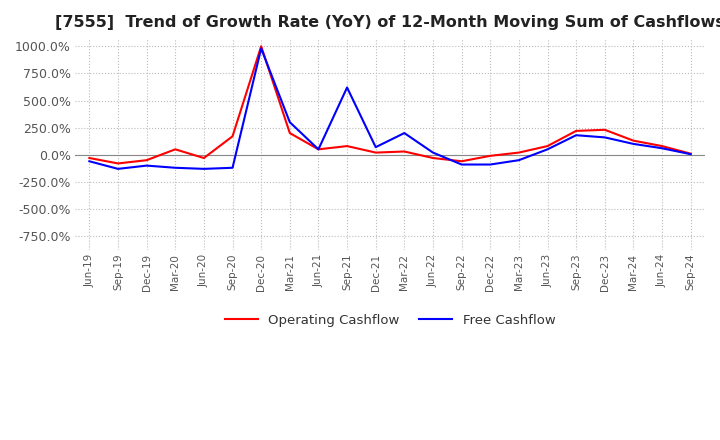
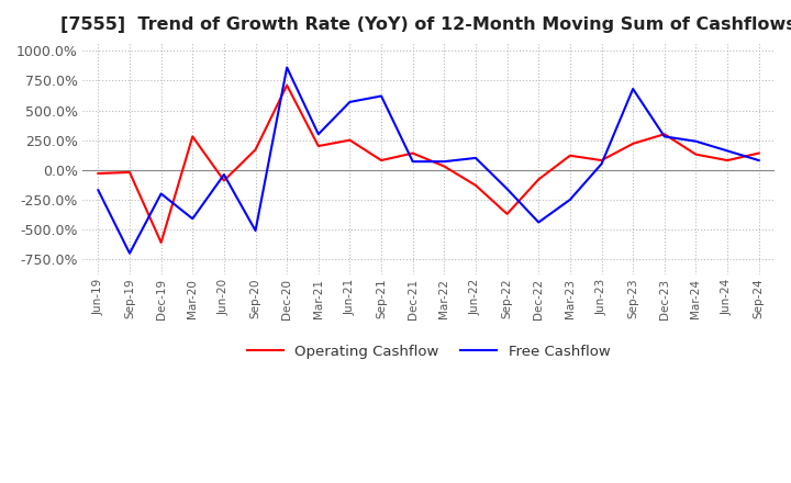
Free Cashflow/Jun-19: -60% -> -170%
Operating Cashflow/Sep-19: -80% -> -20%
Free Cashflow/Sep-19: -130% -> -700%
Operating Cashflow/Dec-19: -50% -> -610%
Free Cashflow/Dec-19: -100% -> -200%
Operating Cashflow/Mar-20: 50% -> 280%
Free Cashflow/Mar-20: -120% -> -410%
Operating Cashflow/Jun-20: -30% -> -90%
Free Cashflow/Jun-20: -130% -> -40%
Free Cashflow/Sep-20: -120% -> -510%
Operating Cashflow/Dec-20: 1000% -> 710%
Free Cashflow/Dec-20: 980% -> 860%
Operating Cashflow/Jun-21: 50% -> 250%
Free Cashflow/Jun-21: 50% -> 570%
Operating Cashflow/Dec-21: 20% -> 140%
Free Cashflow/Mar-22: 200% -> 70%
Operating Cashflow/Jun-22: -30% -> -130%
Free Cashflow/Jun-22: 20% -> 100%
Operating Cashflow/Sep-22: -60% -> -370%
Free Cashflow/Sep-22: -90% -> -160%
Operating Cashflow/Dec-22: -10% -> -80%
Free Cashflow/Dec-22: -90% -> -440%
Operating Cashflow/Mar-23: 20% -> 120%
Free Cashflow/Mar-23: -50% -> -250%
Free Cashflow/Sep-23: 180% -> 680%
Operating Cashflow/Dec-23: 230% -> 300%
Free Cashflow/Dec-23: 160% -> 280%
Free Cashflow/Mar-24: 100% -> 240%
Free Cashflow/Jun-24: 60% -> 160%
Operating Cashflow/Sep-24: 10% -> 140%
Free Cashflow/Sep-24: 0% -> 80%
